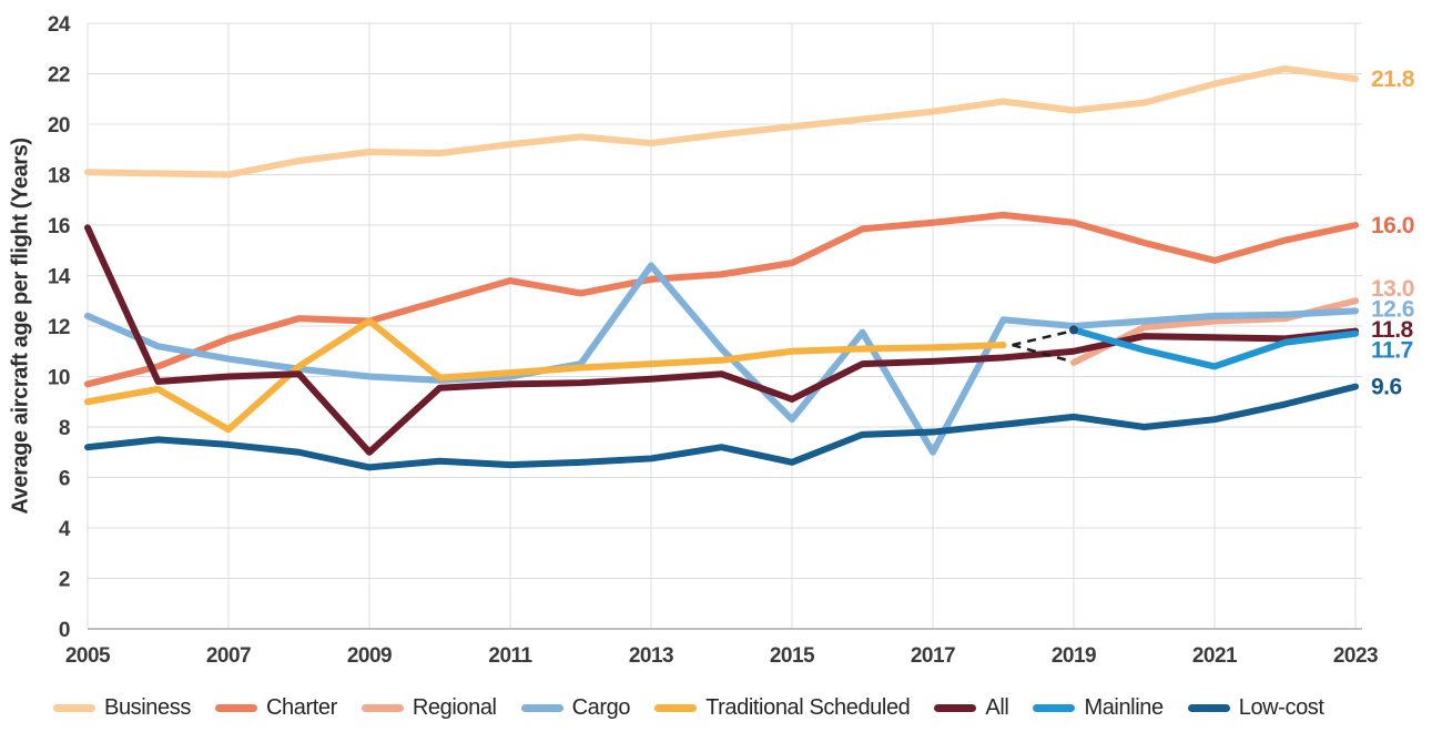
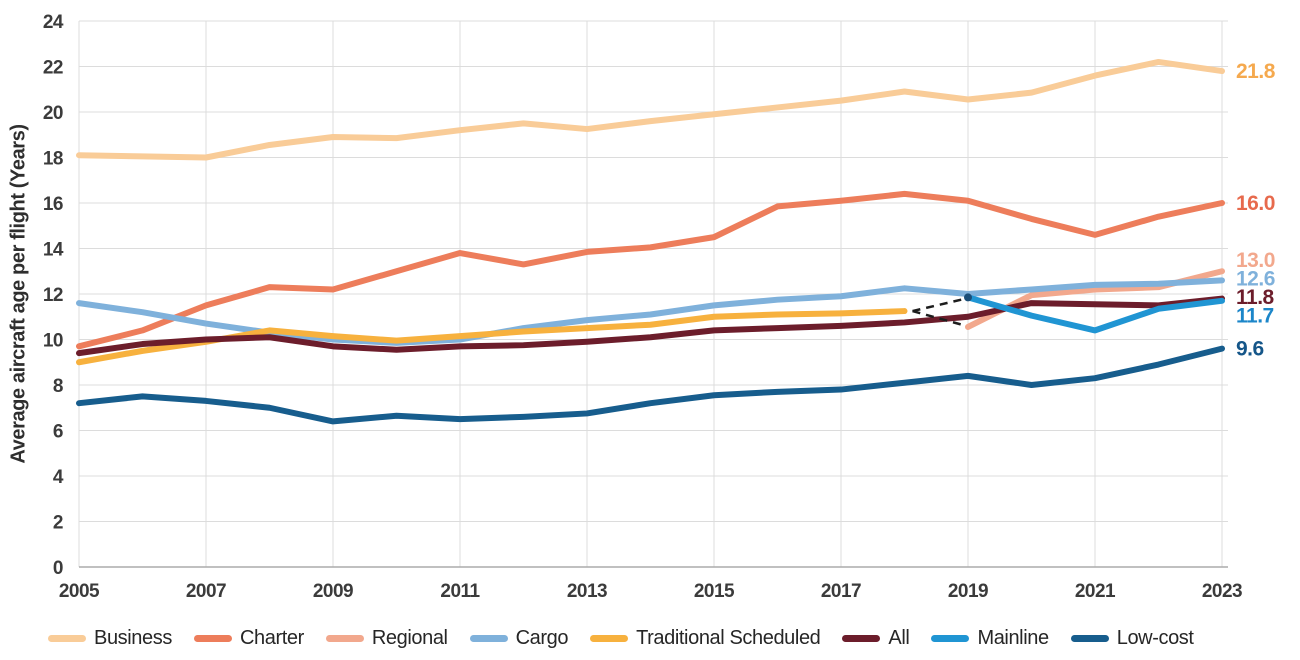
Cargo/2005: 12.4 -> 11.6
All/2005: 15.9 -> 9.4
Traditional Scheduled/2007: 7.9 -> 9.9
Traditional Scheduled/2009: 12.2 -> 10.2
All/2009: 7.0 -> 9.7
Cargo/2013: 14.4 -> 10.8
Cargo/2015: 8.3 -> 11.5
All/2015: 9.1 -> 10.4
Low-cost/2015: 6.6 -> 7.5
Cargo/2017: 7.0 -> 11.9
